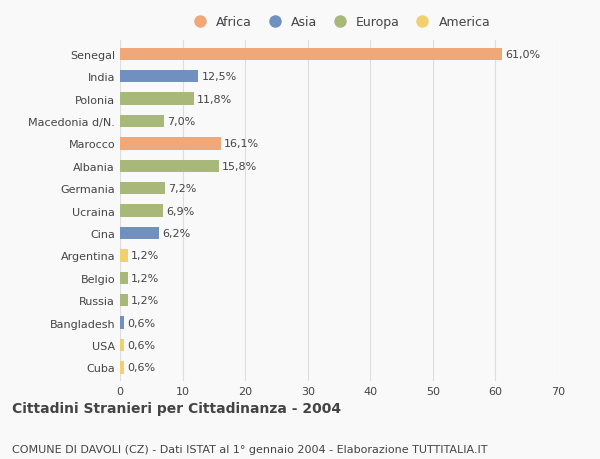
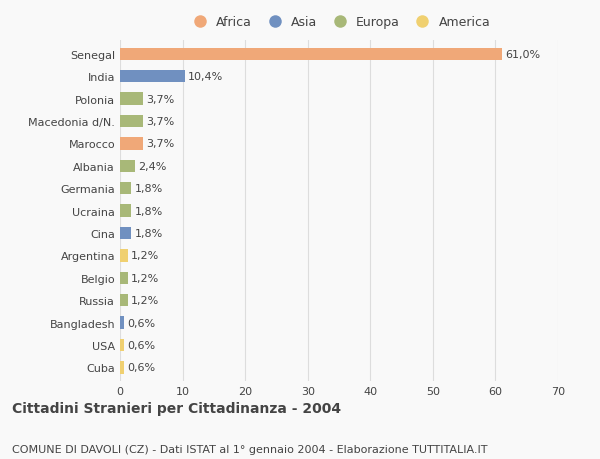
India: 12,5% -> 10,4%
Polonia: 11,8% -> 3,7%
Macedonia d/N.: 7,0% -> 3,7%
Marocco: 16,1% -> 3,7%
Albania: 15,8% -> 2,4%
Germania: 7,2% -> 1,8%
Ucraina: 6,9% -> 1,8%
Cina: 6,2% -> 1,8%
